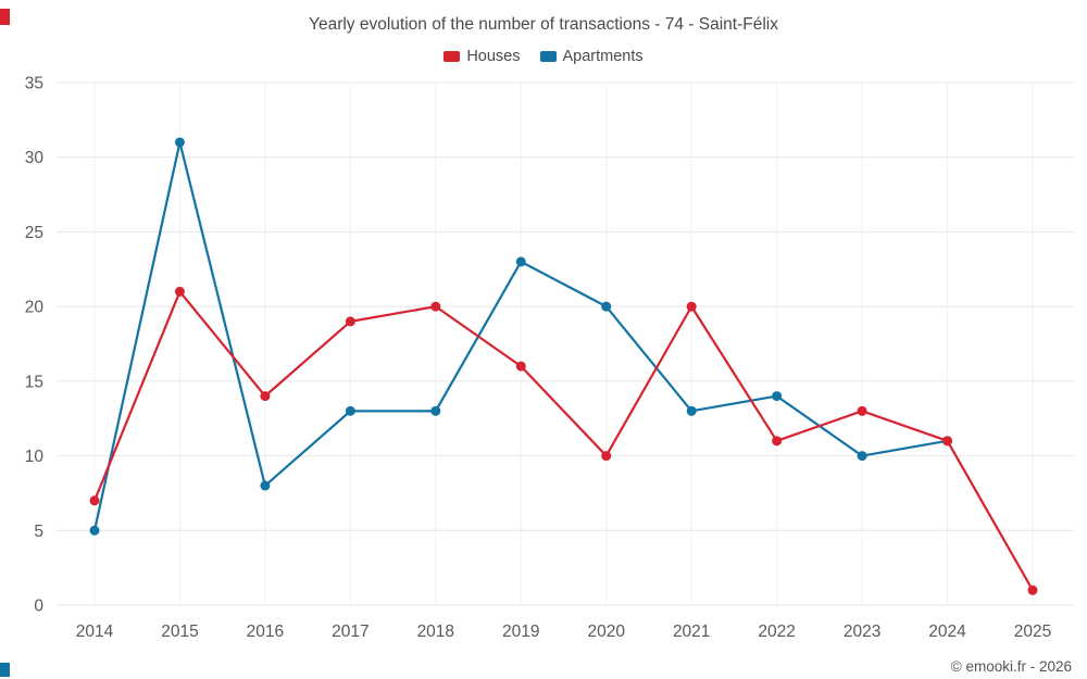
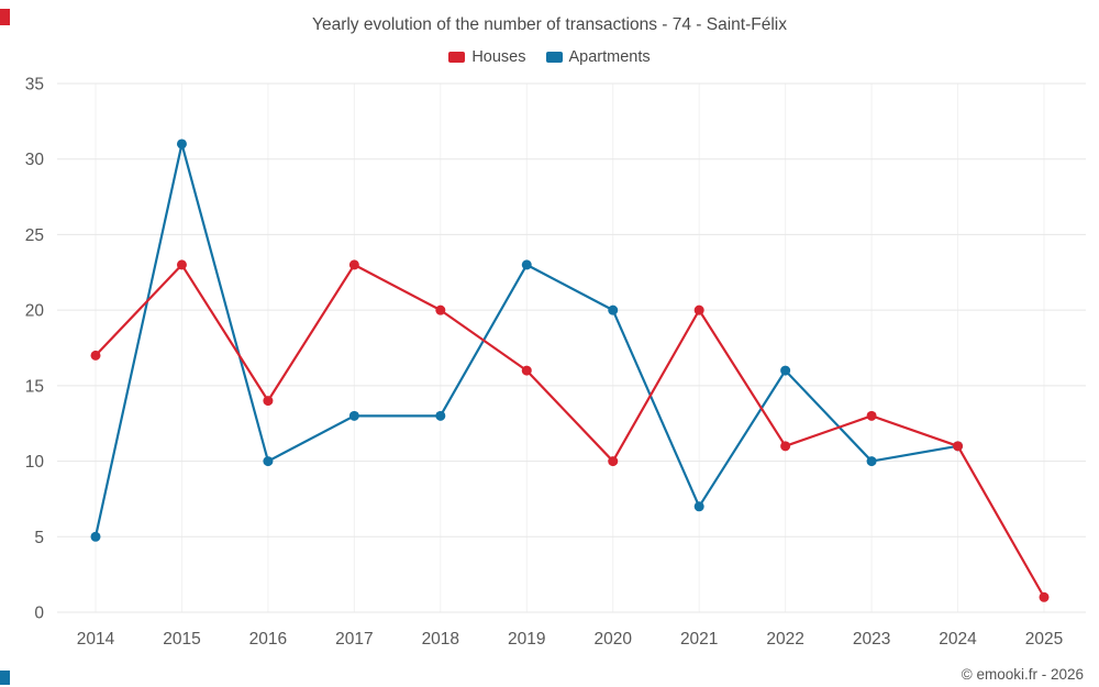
Houses/2014: 7 -> 17
Houses/2015: 21 -> 23
Apartments/2016: 8 -> 10
Houses/2017: 19 -> 23
Apartments/2021: 13 -> 7
Apartments/2022: 14 -> 16
